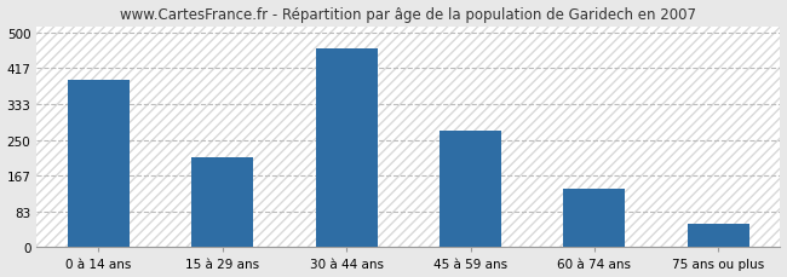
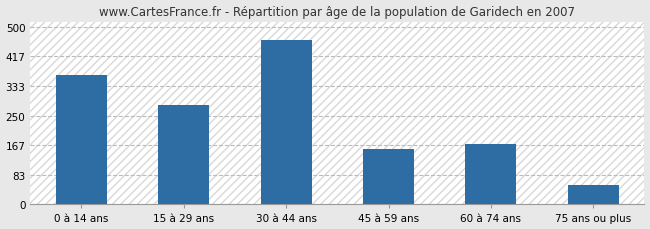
0 à 14 ans: 390 -> 365
15 à 29 ans: 210 -> 280
45 à 59 ans: 272 -> 155
60 à 74 ans: 135 -> 170
